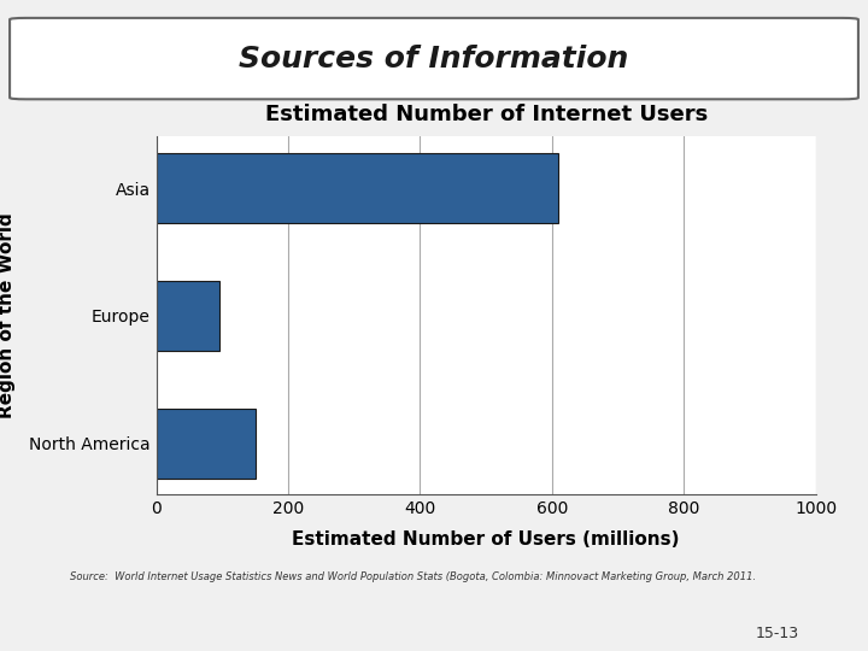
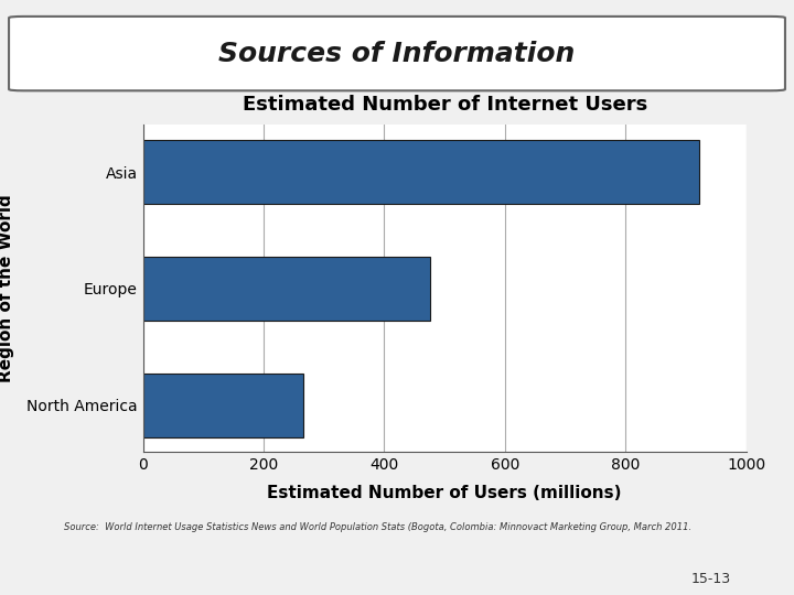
Asia: 610 -> 922
Europe: 96 -> 476
North America: 150 -> 266
